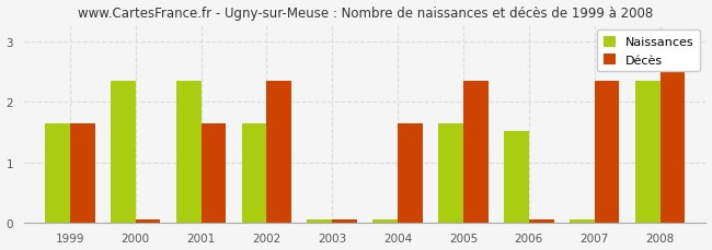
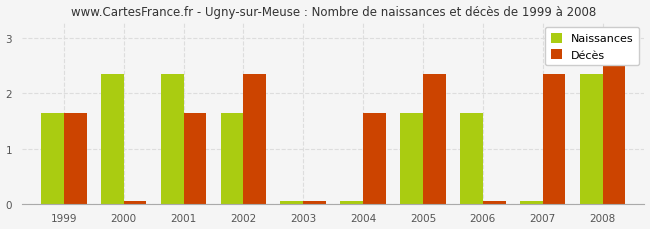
Naissances/2006: 1.52 -> 1.65
